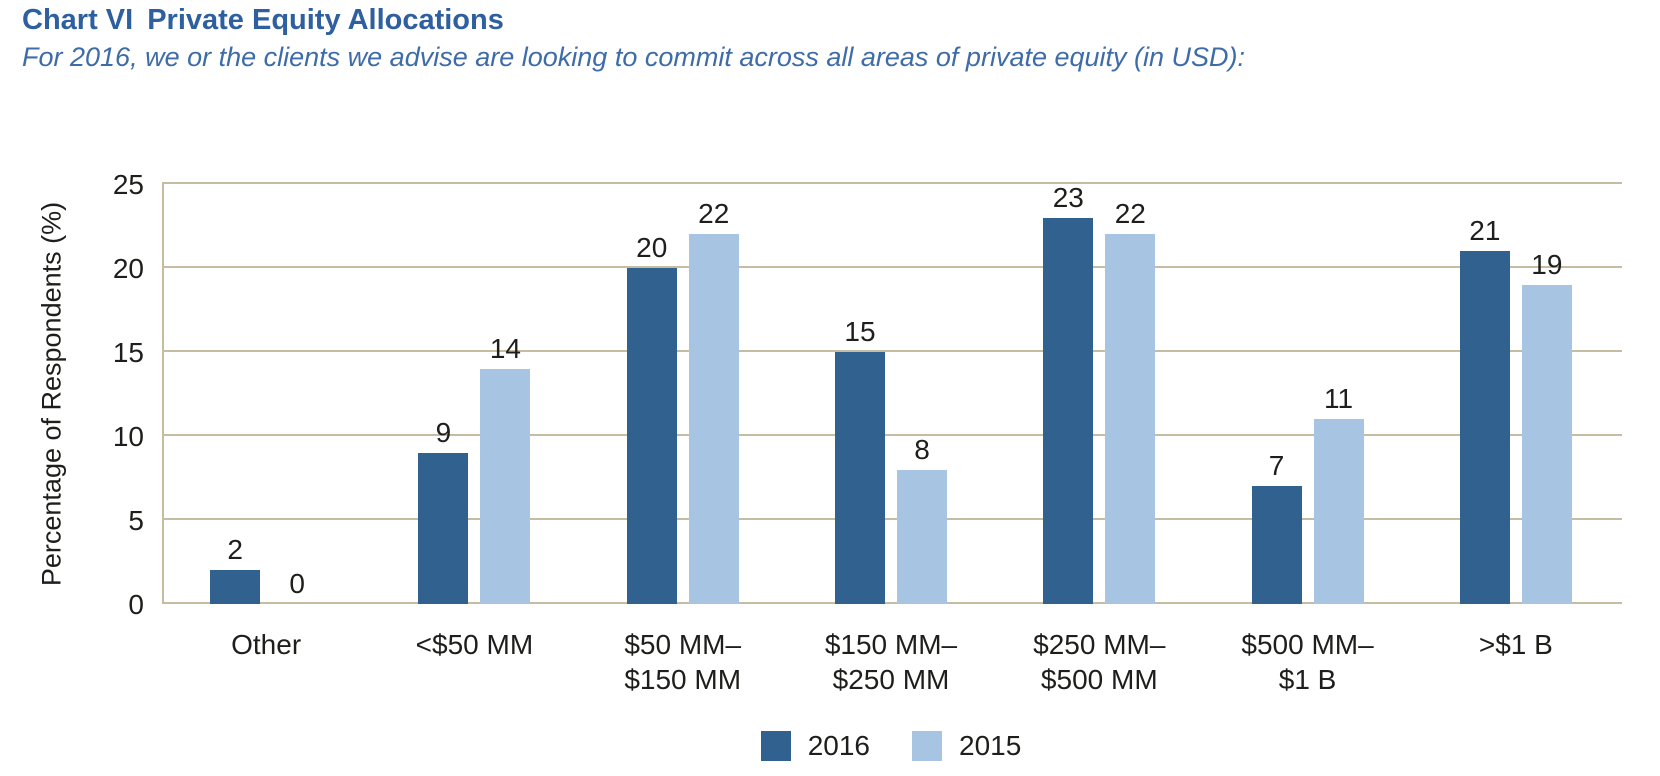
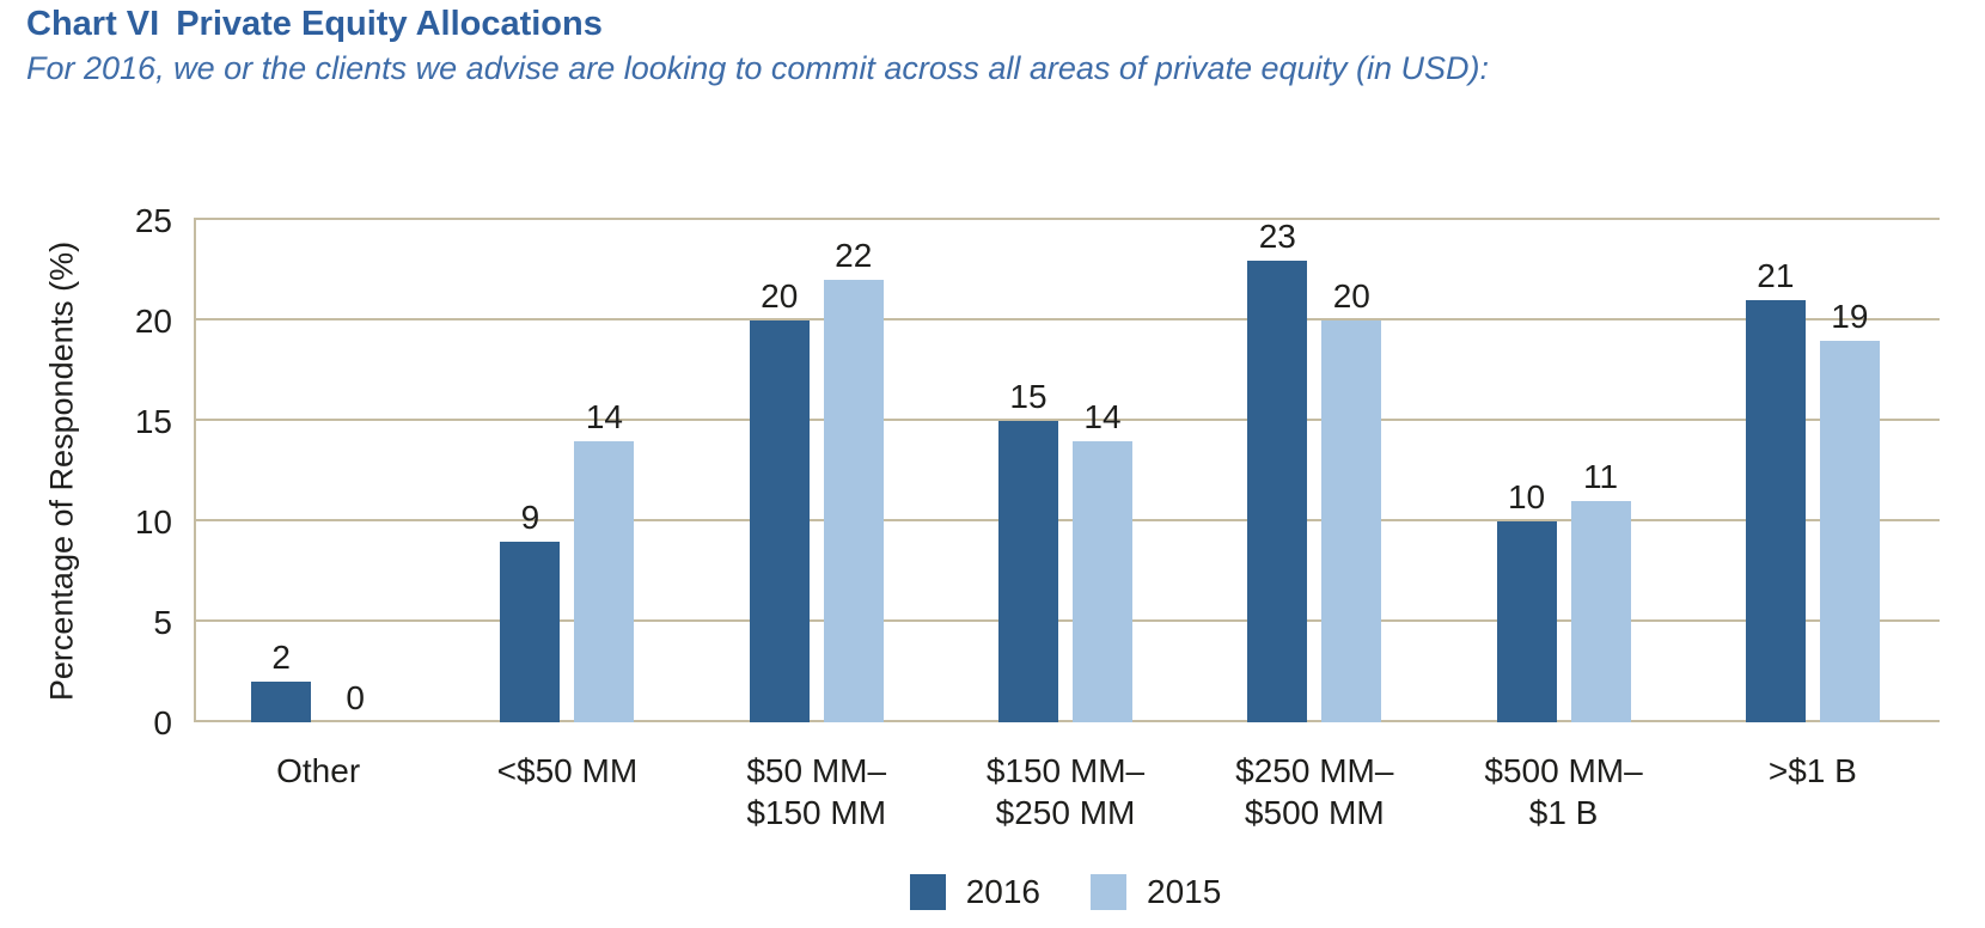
2015/$150 MM–$250 MM: 8 -> 14
2015/$250 MM–$500 MM: 22 -> 20
2016/$500 MM–$1 B: 7 -> 10
